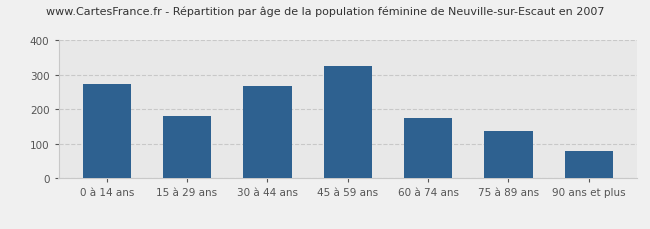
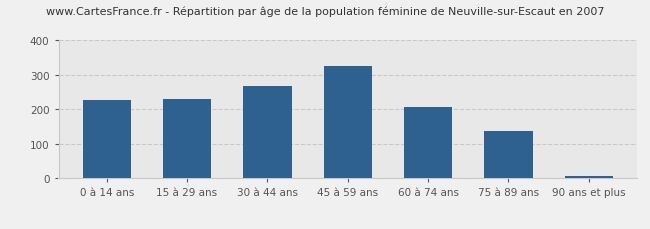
0 à 14 ans: 275 -> 228
15 à 29 ans: 180 -> 231
60 à 74 ans: 175 -> 206
90 ans et plus: 80 -> 8
